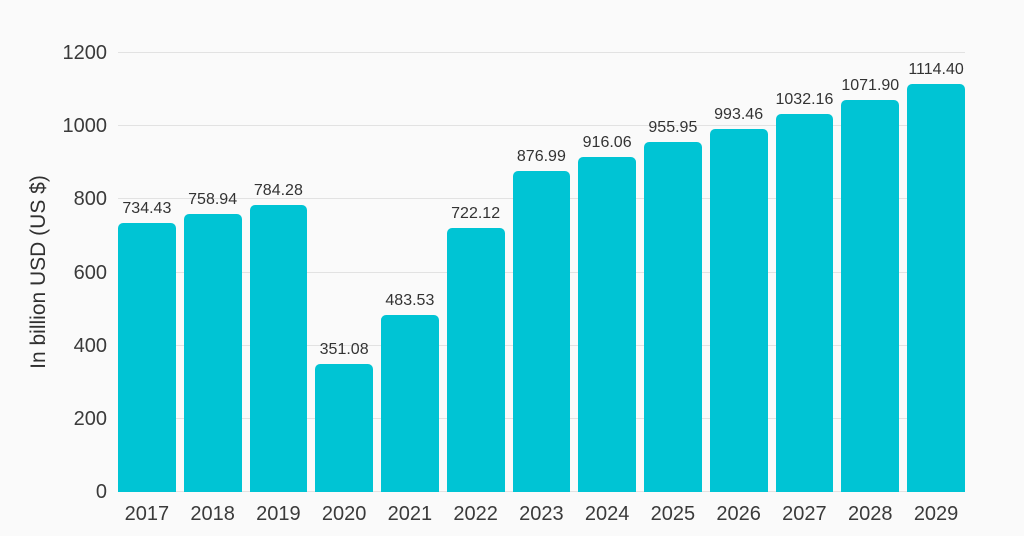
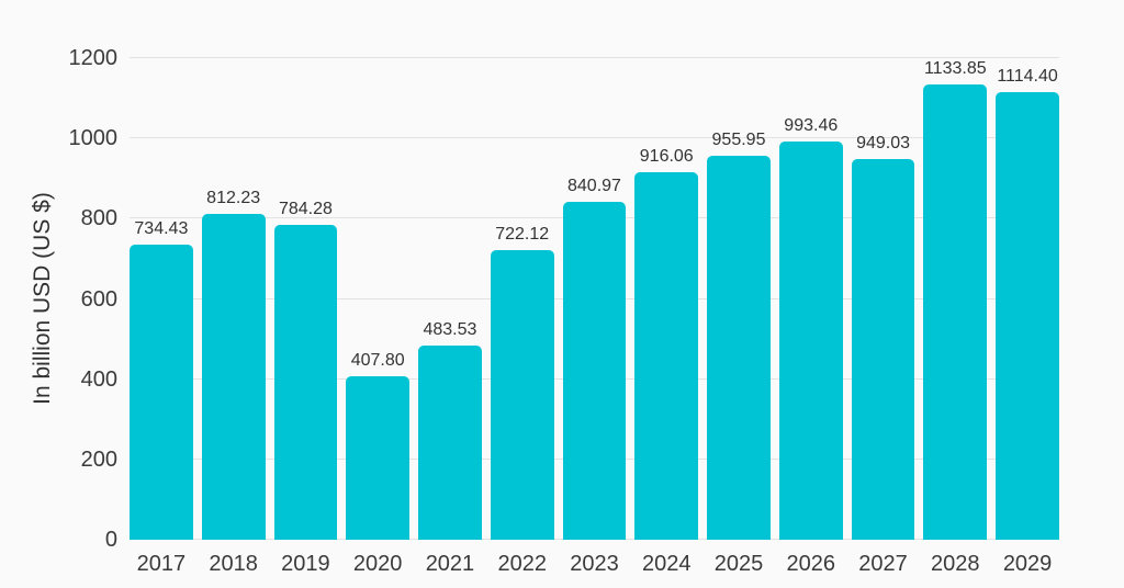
2018: 758.94 -> 812.23
2020: 351.08 -> 407.80
2023: 876.99 -> 840.97
2027: 1032.16 -> 949.03
2028: 1071.90 -> 1133.85
